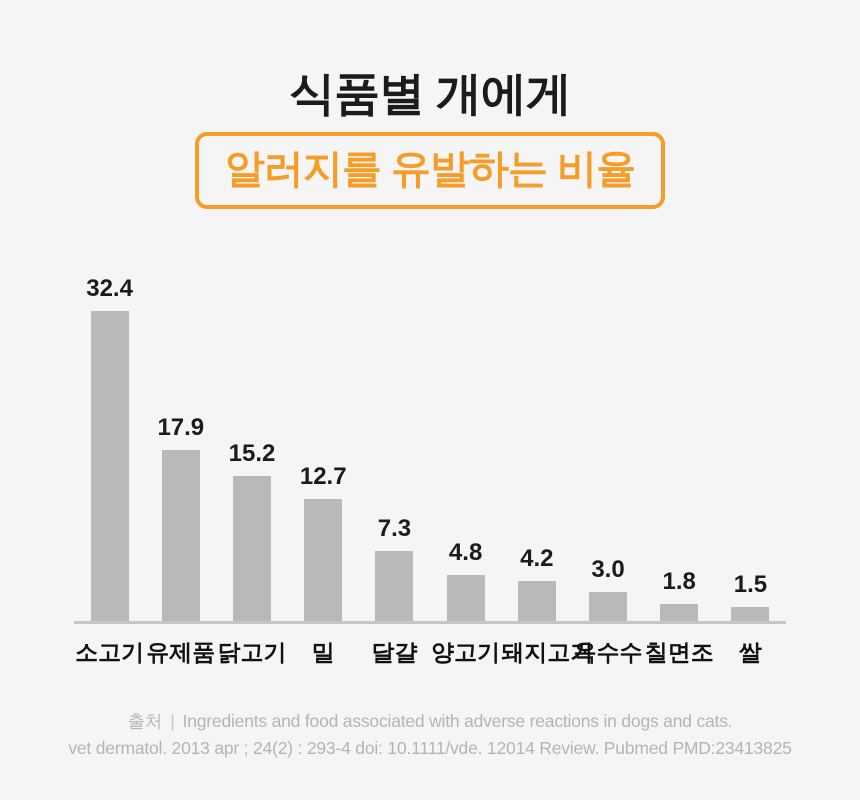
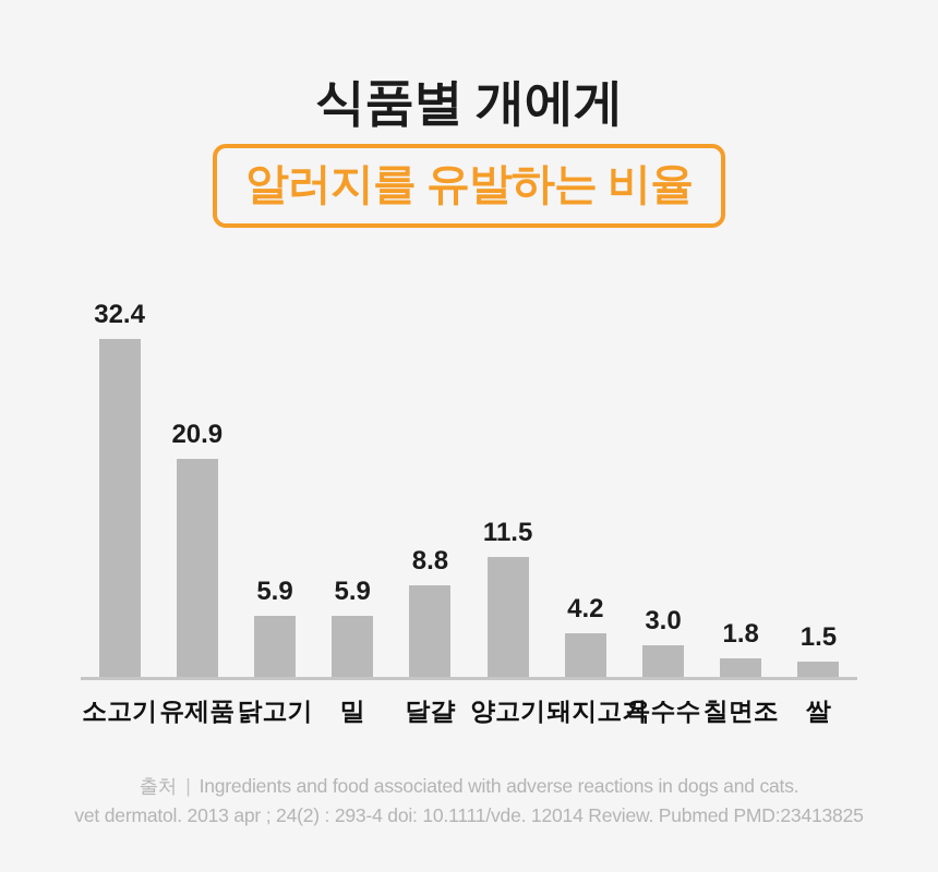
유제품: 17.9 -> 20.9
닭고기: 15.2 -> 5.9
밀: 12.7 -> 5.9
달걀: 7.3 -> 8.8
양고기: 4.8 -> 11.5
